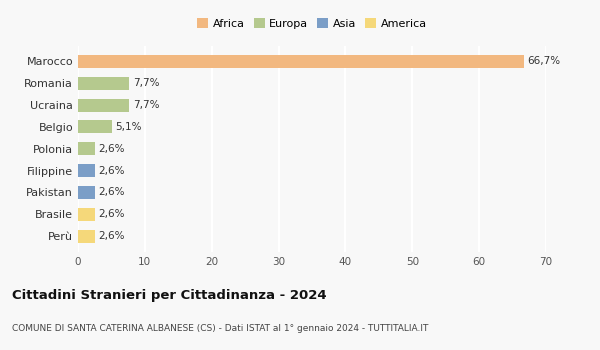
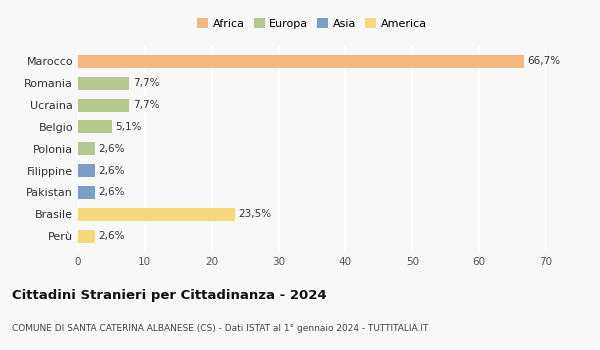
Brasile: 2,6% -> 23,5%
